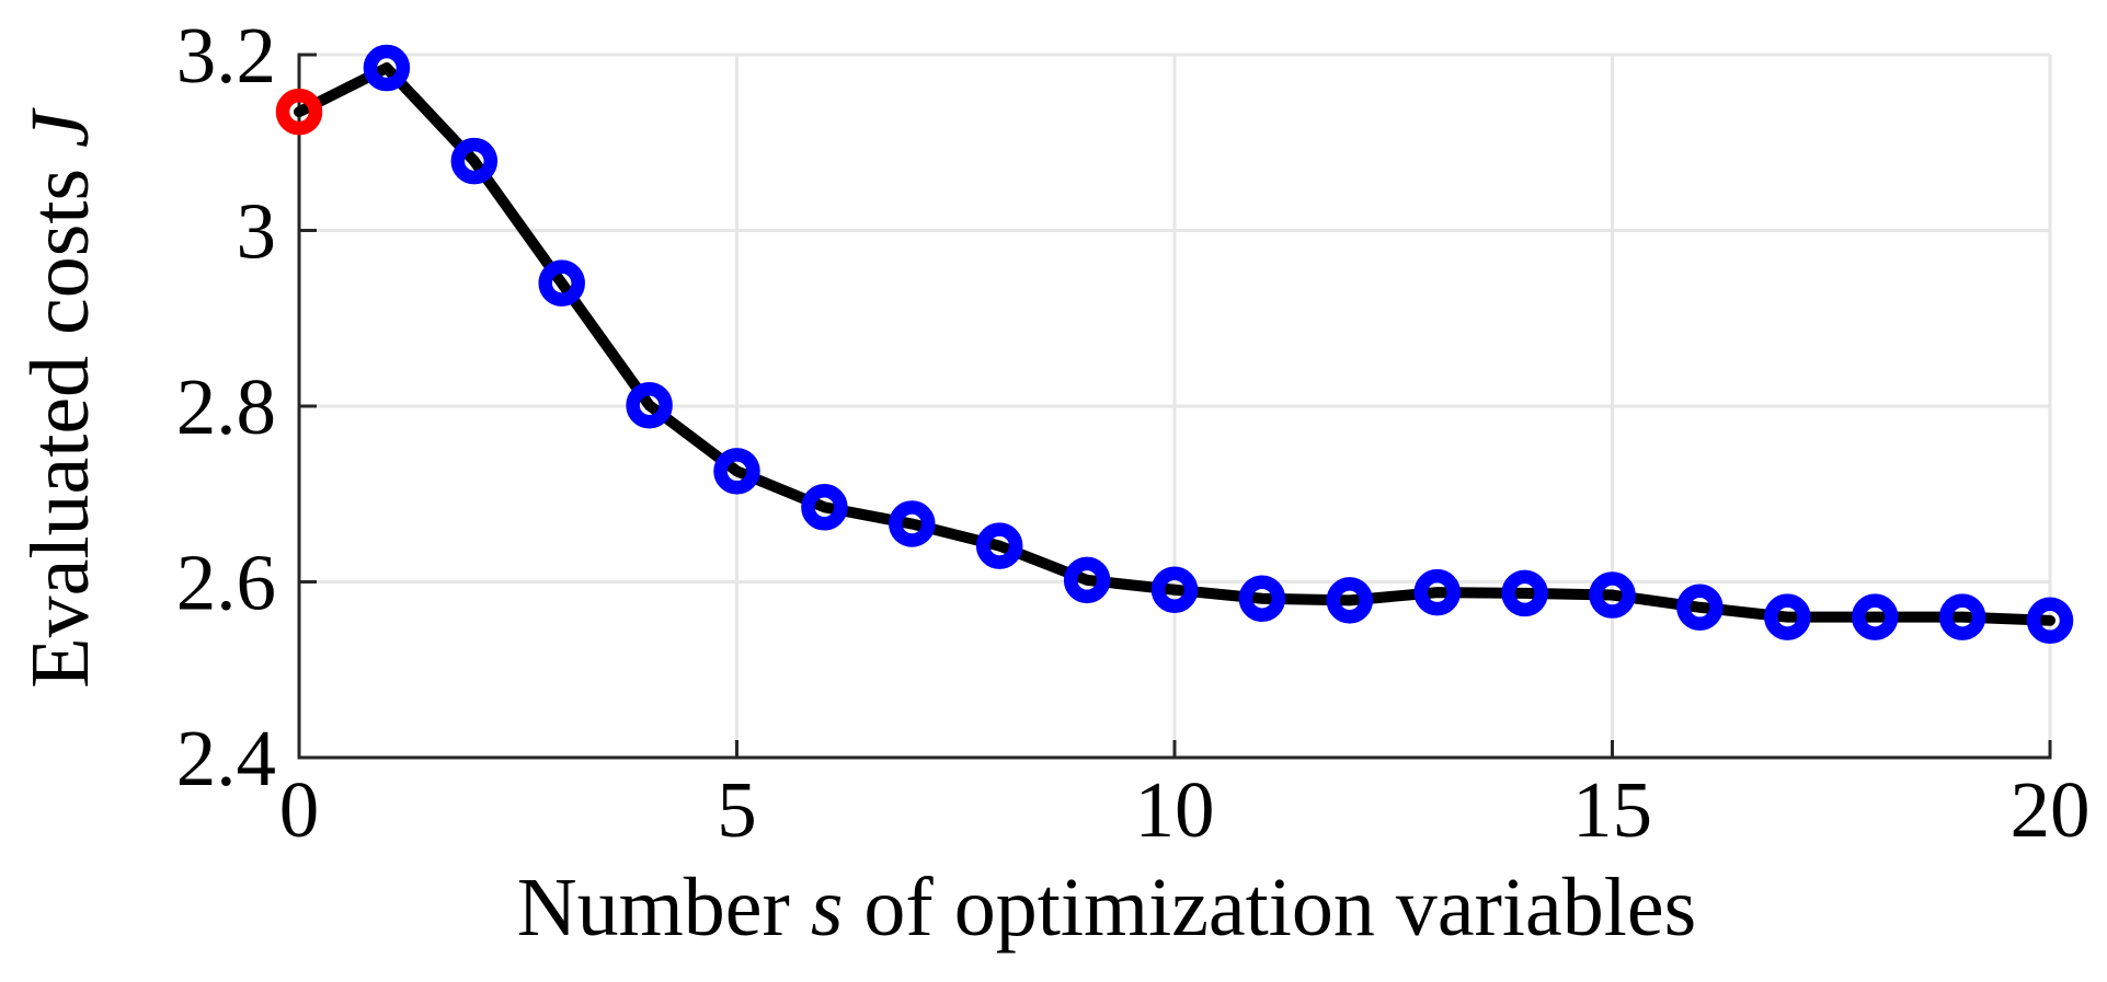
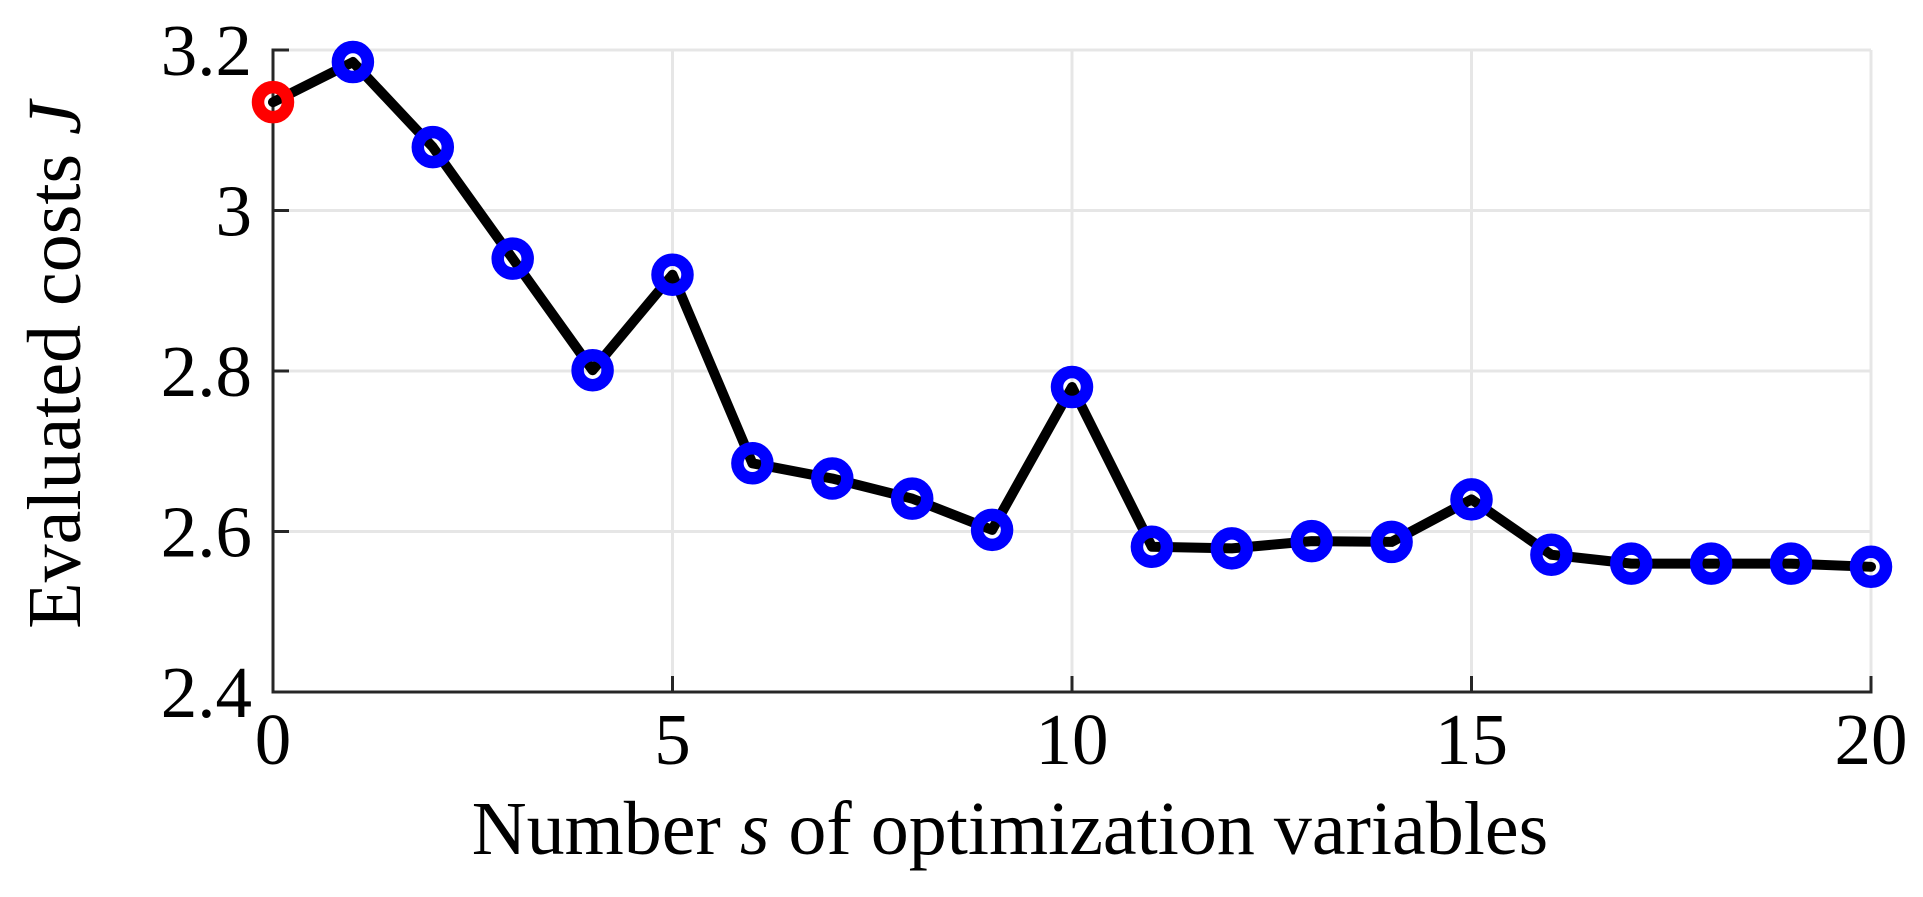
5: 2.73 -> 2.92
10: 2.59 -> 2.78
15: 2.58 -> 2.64
